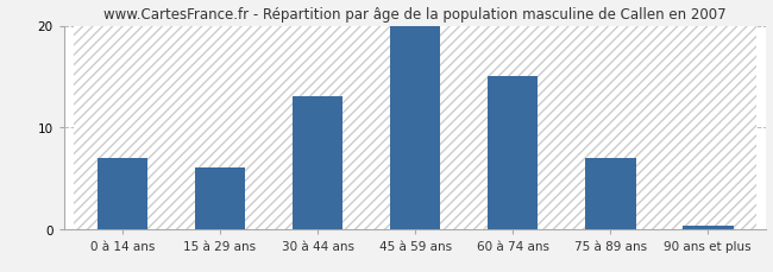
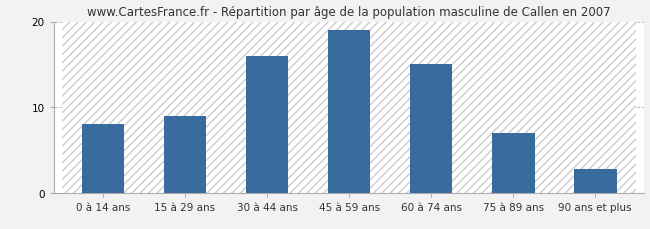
0 à 14 ans: 7.0 -> 8.0
15 à 29 ans: 6.0 -> 9.0
30 à 44 ans: 13.0 -> 16.0
45 à 59 ans: 20.0 -> 19.0
90 ans et plus: 0.3 -> 2.8
